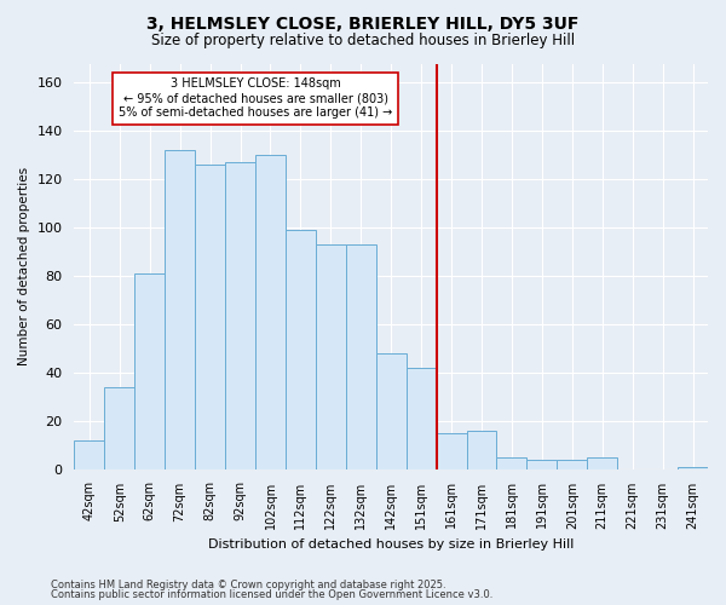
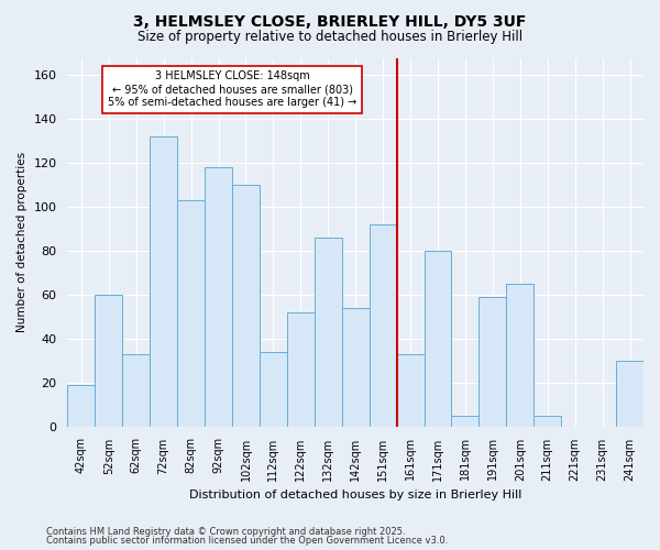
42sqm: 12 -> 19
52sqm: 34 -> 60
62sqm: 81 -> 33
82sqm: 126 -> 103
92sqm: 127 -> 118
102sqm: 130 -> 110
112sqm: 99 -> 34
122sqm: 93 -> 52
132sqm: 93 -> 86
142sqm: 48 -> 54
151sqm: 42 -> 92
161sqm: 15 -> 33
171sqm: 16 -> 80
191sqm: 4 -> 59
201sqm: 4 -> 65
241sqm: 1 -> 30
